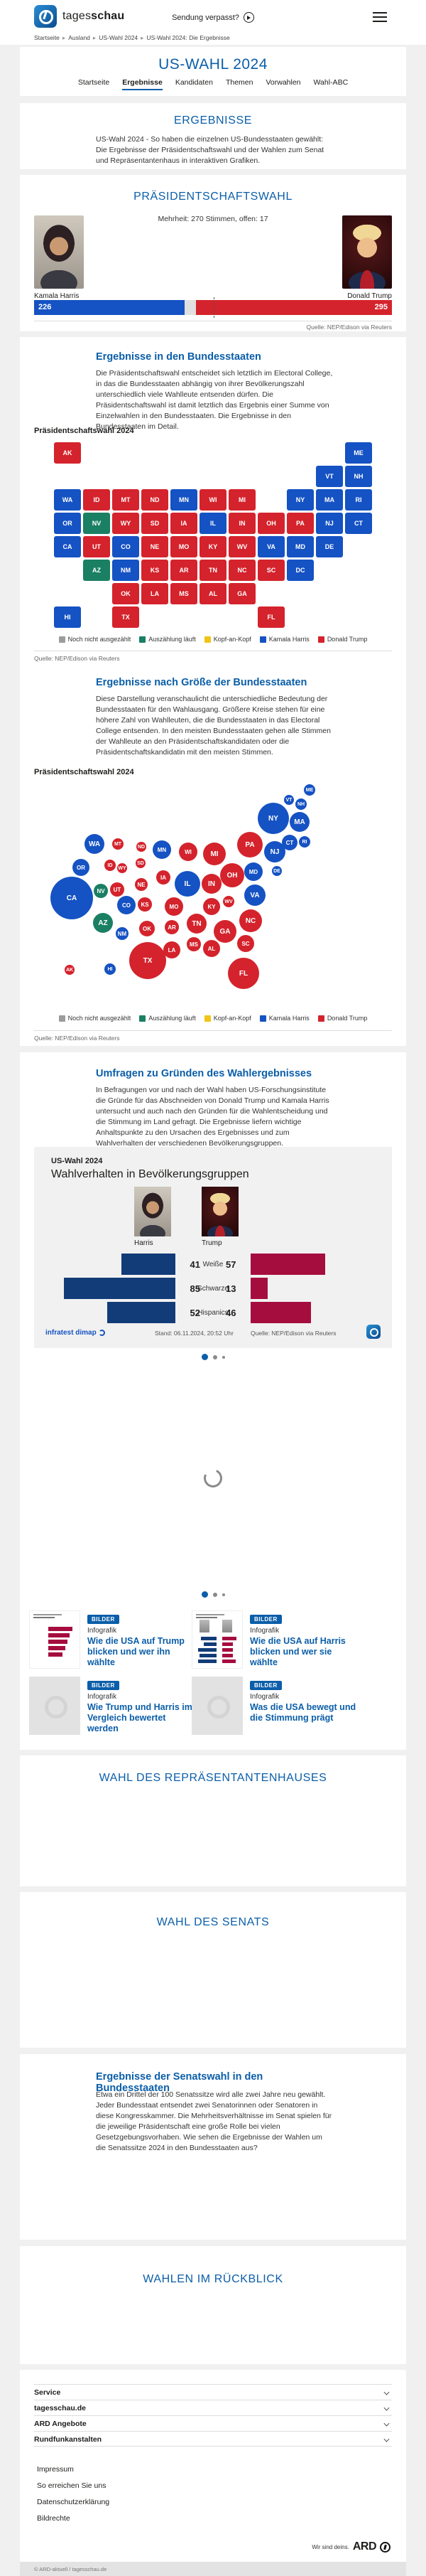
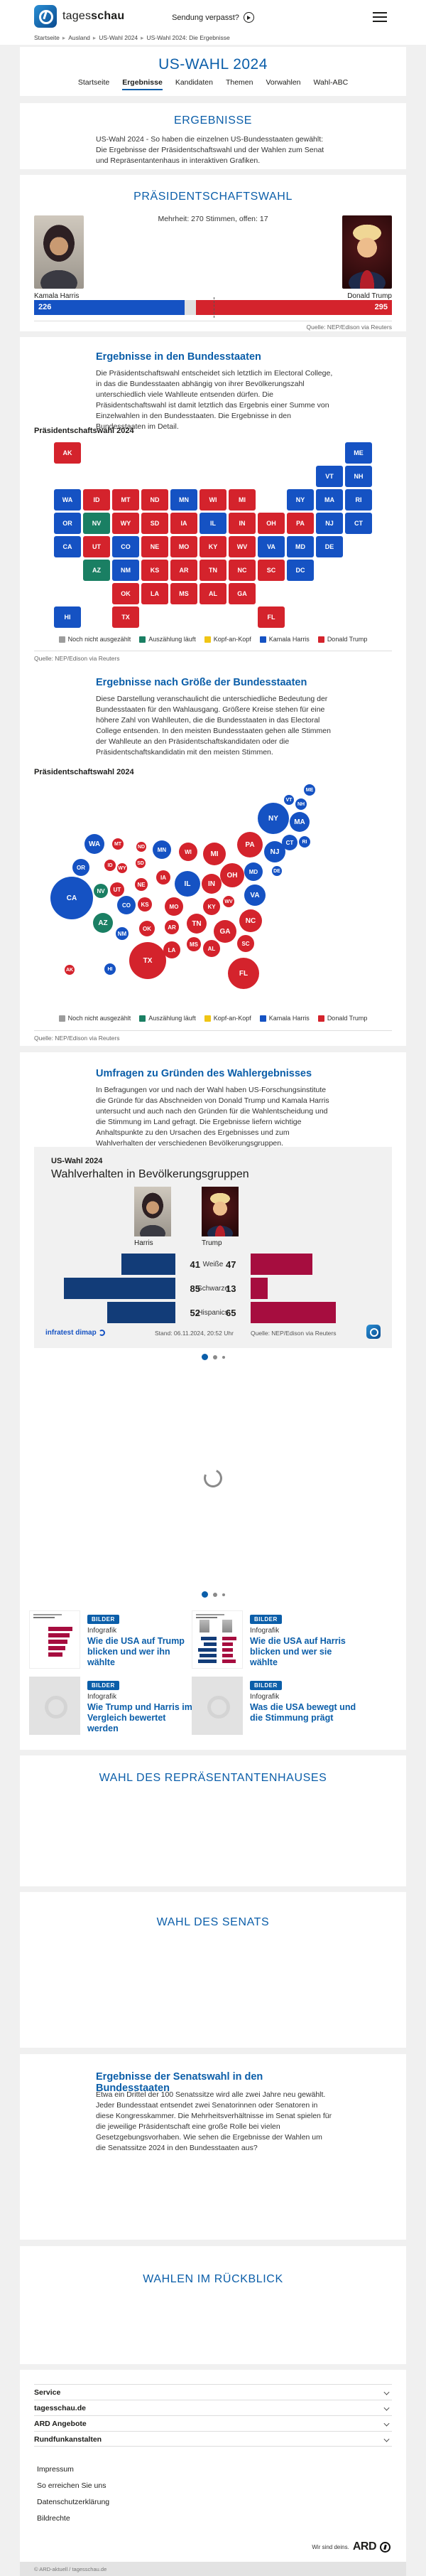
Wahlverhalten in Bevölkerungsgruppen/Trump/Weiße: 57 -> 47
Wahlverhalten in Bevölkerungsgruppen/Trump/Hispanics: 46 -> 65
